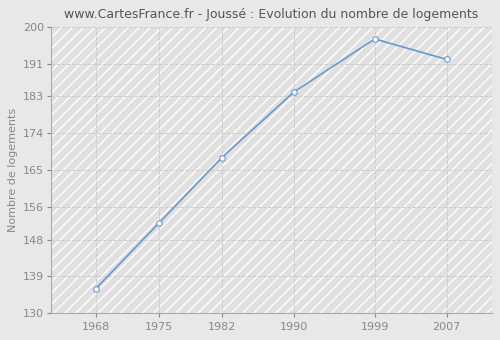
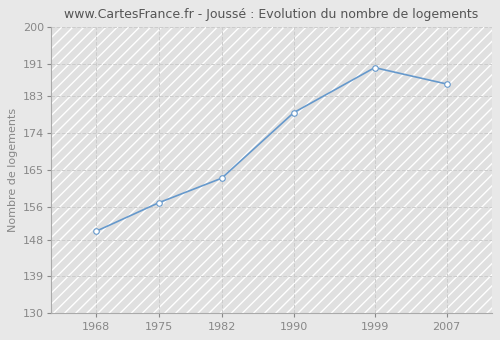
1968: 136 -> 150
1975: 152 -> 157
1982: 168 -> 163
1990: 184 -> 179
1999: 197 -> 190
2007: 192 -> 186
